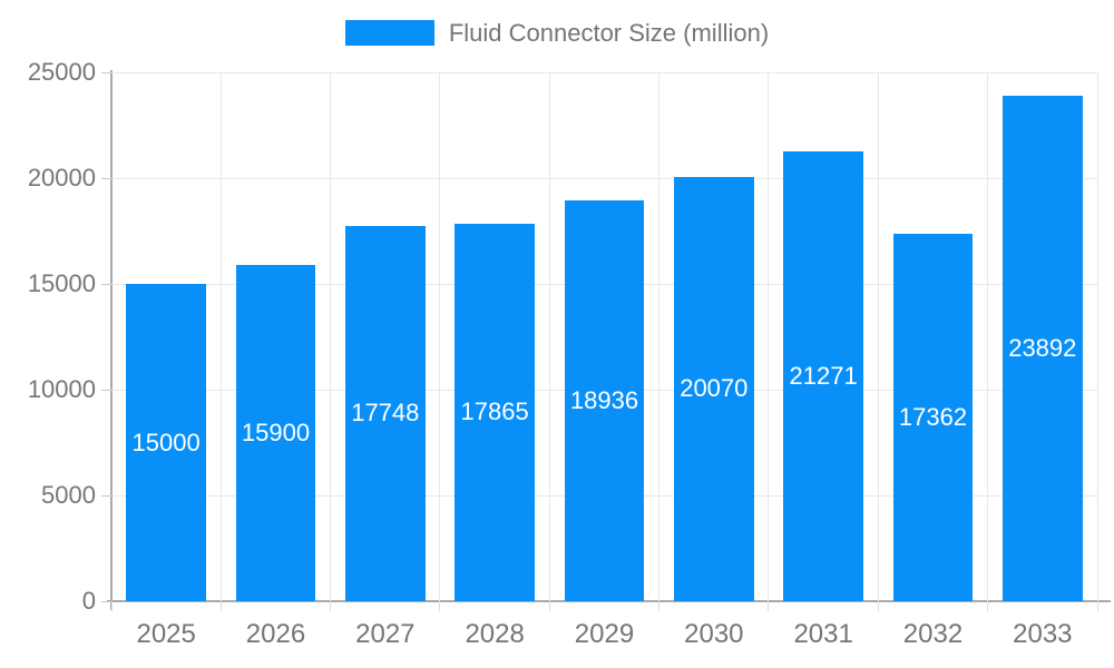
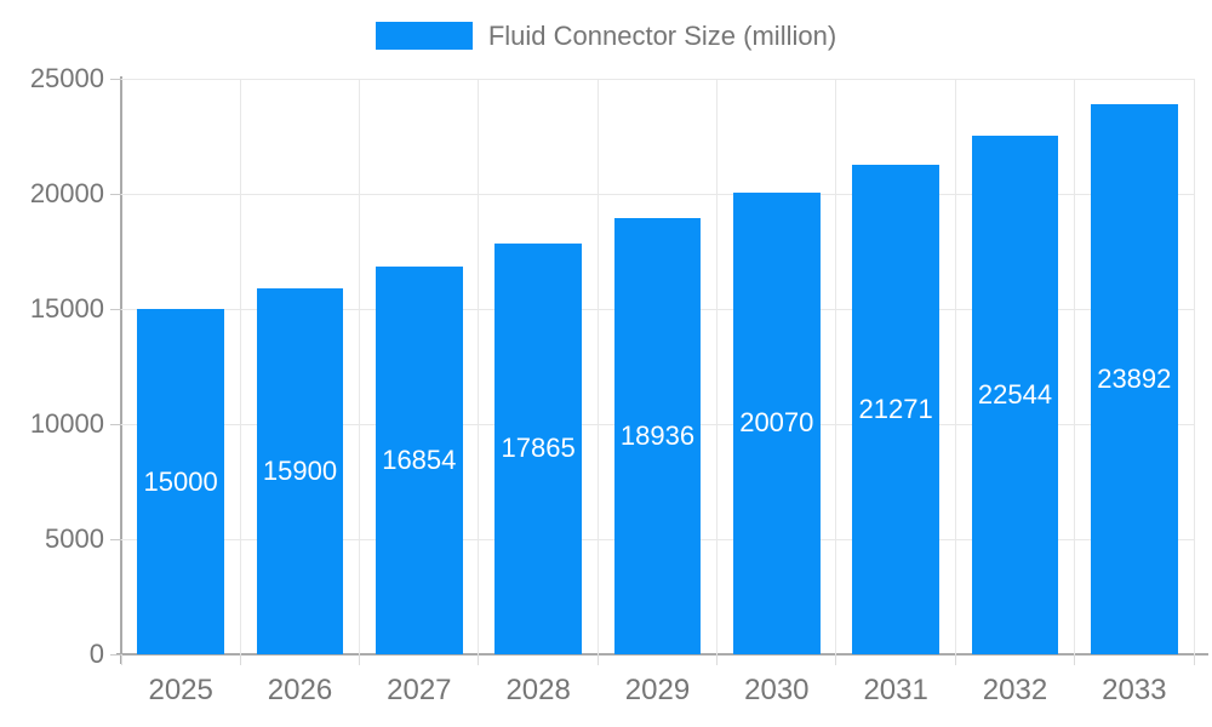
2027: 17748 -> 16854
2032: 17362 -> 22544
